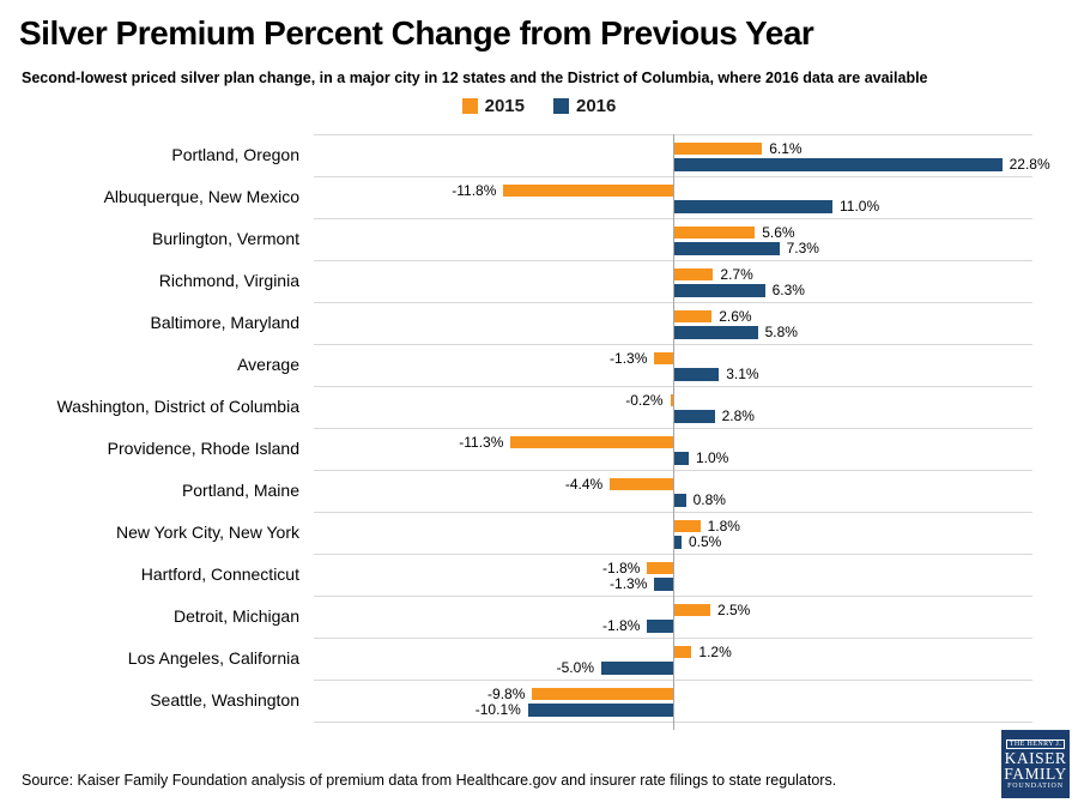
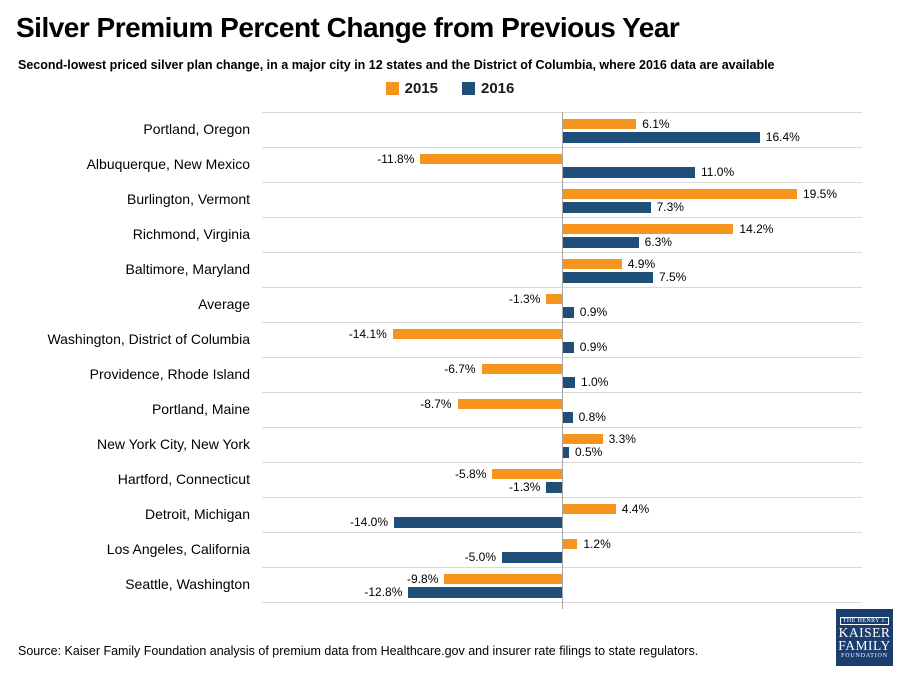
2016/Portland, Oregon: 22.8% -> 16.4%
2015/Burlington, Vermont: 5.6% -> 19.5%
2015/Richmond, Virginia: 2.7% -> 14.2%
2015/Baltimore, Maryland: 2.6% -> 4.9%
2016/Baltimore, Maryland: 5.8% -> 7.5%
2016/Average: 3.1% -> 0.9%
2015/Washington, District of Columbia: -0.2% -> -14.1%
2016/Washington, District of Columbia: 2.8% -> 0.9%
2015/Providence, Rhode Island: -11.3% -> -6.7%
2015/Portland, Maine: -4.4% -> -8.7%
2015/New York City, New York: 1.8% -> 3.3%
2015/Hartford, Connecticut: -1.8% -> -5.8%
2015/Detroit, Michigan: 2.5% -> 4.4%
2016/Detroit, Michigan: -1.8% -> -14.0%
2016/Seattle, Washington: -10.1% -> -12.8%
